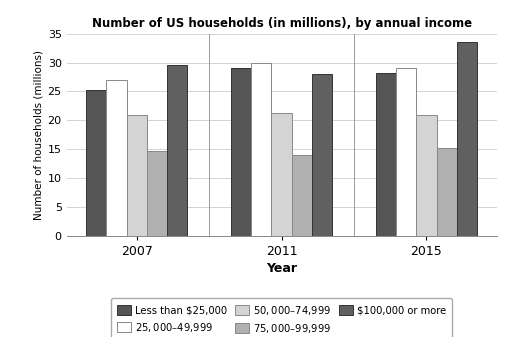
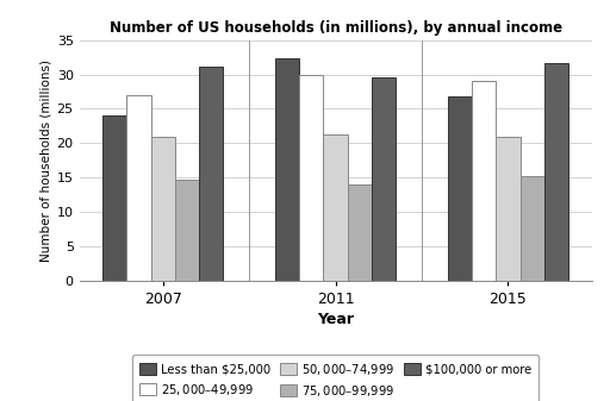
Less than $25,000/2007: 25.3 -> 24.0
$100,000 or more/2007: 29.6 -> 31.2
Less than $25,000/2011: 29.0 -> 32.4
$100,000 or more/2011: 28.0 -> 29.6
Less than $25,000/2015: 28.2 -> 26.8
$100,000 or more/2015: 33.5 -> 31.6
